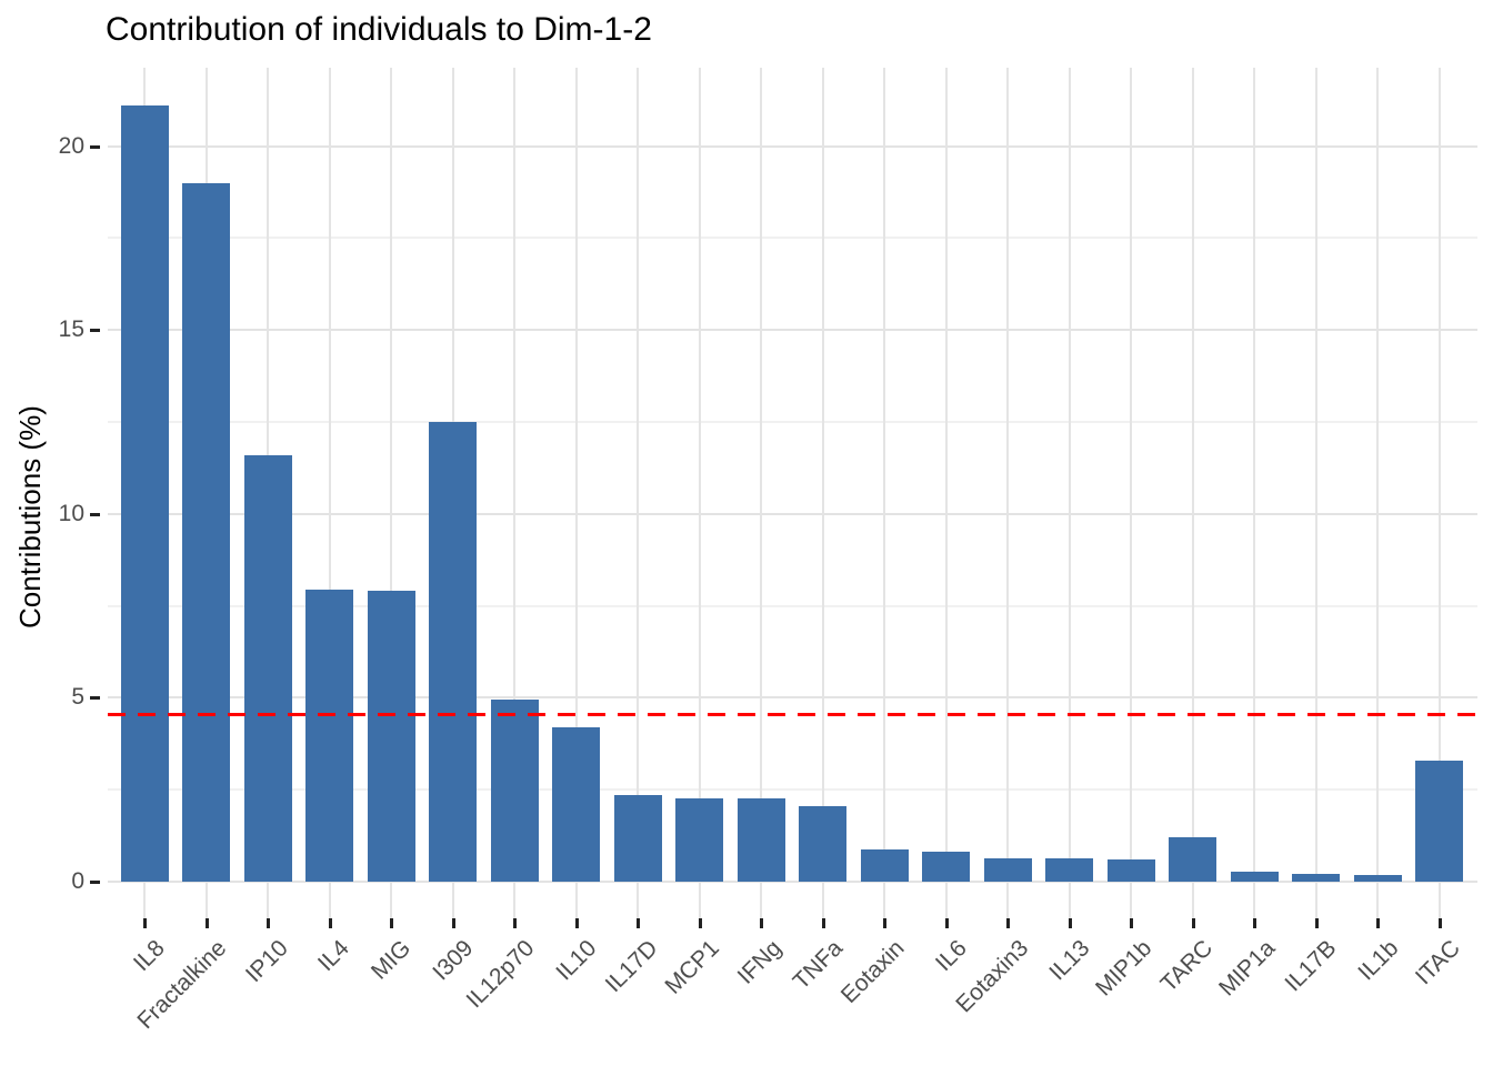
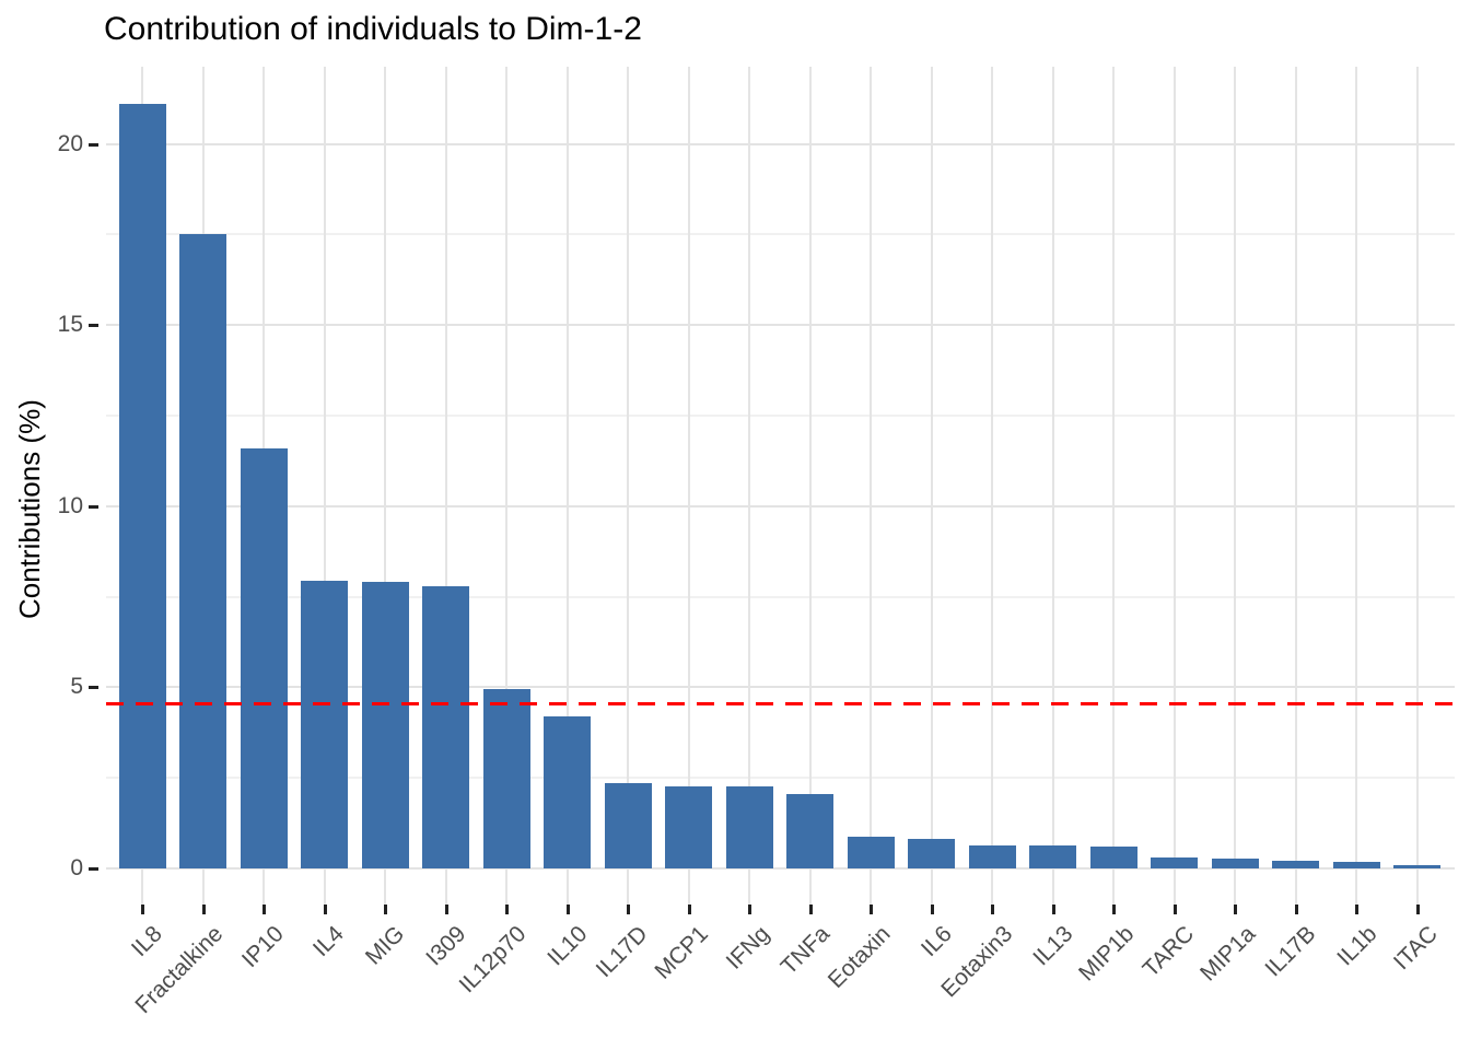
Fractalkine: 19.0 -> 17.5
I309: 12.5 -> 7.8
TARC: 1.2 -> 0.3
ITAC: 3.3 -> 0.1
